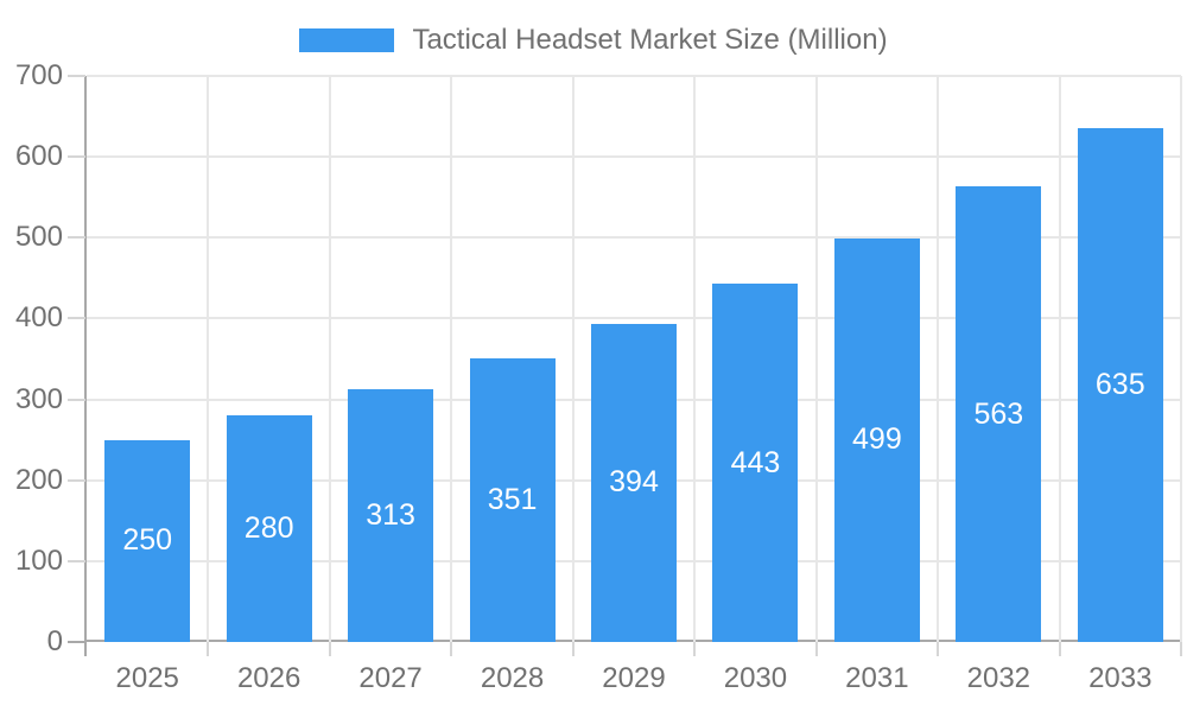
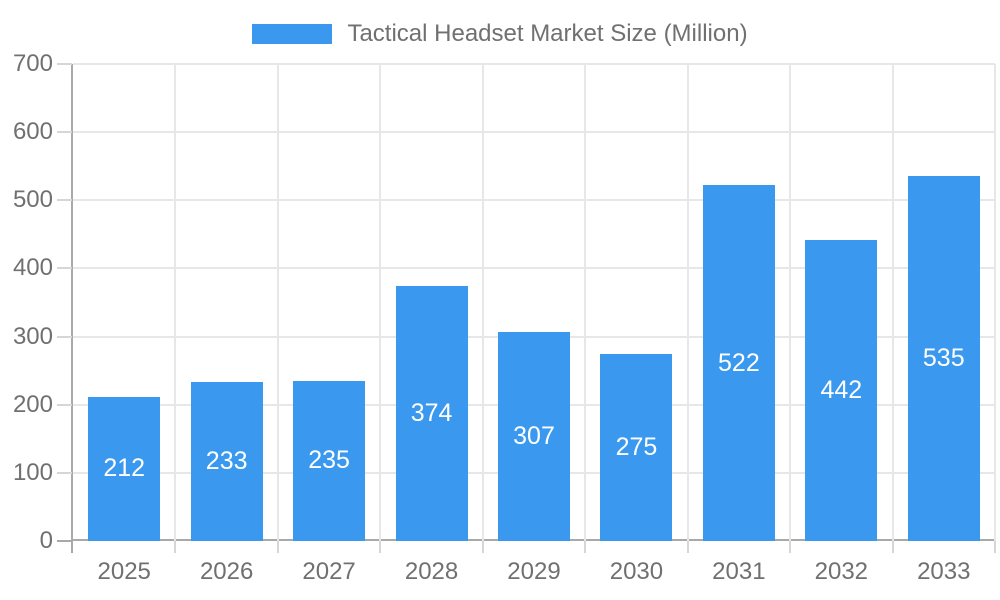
2025: 250 -> 212
2026: 280 -> 233
2027: 313 -> 235
2028: 351 -> 374
2029: 394 -> 307
2030: 443 -> 275
2031: 499 -> 522
2032: 563 -> 442
2033: 635 -> 535
